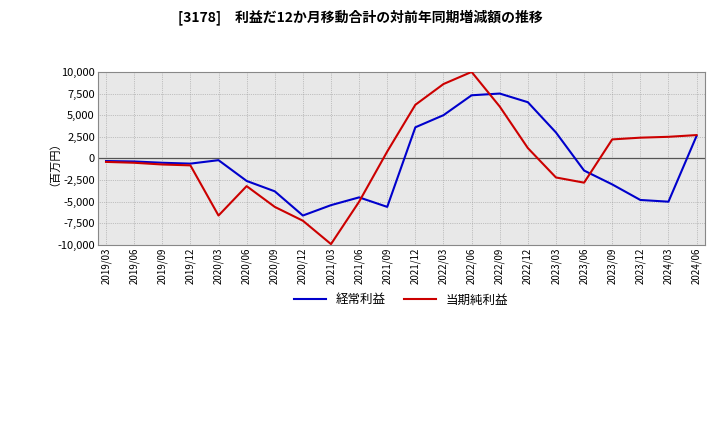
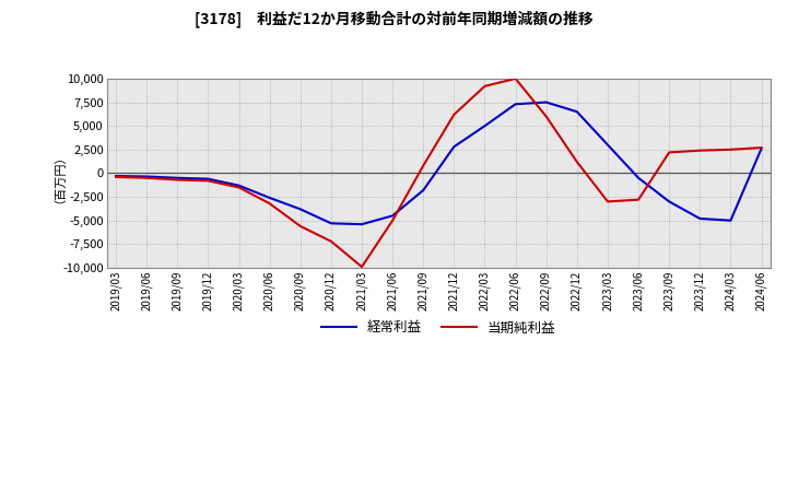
経常利益/2020/03: -200 -> -1,300
当期純利益/2020/03: -6,600 -> -1,500
経常利益/2020/12: -6,600 -> -5,300
経常利益/2021/09: -5,600 -> -1,800
経常利益/2021/12: 3,600 -> 2,800
当期純利益/2022/03: 8,600 -> 9,200
当期純利益/2023/03: -2,200 -> -3,000
経常利益/2023/06: -1,400 -> -500
